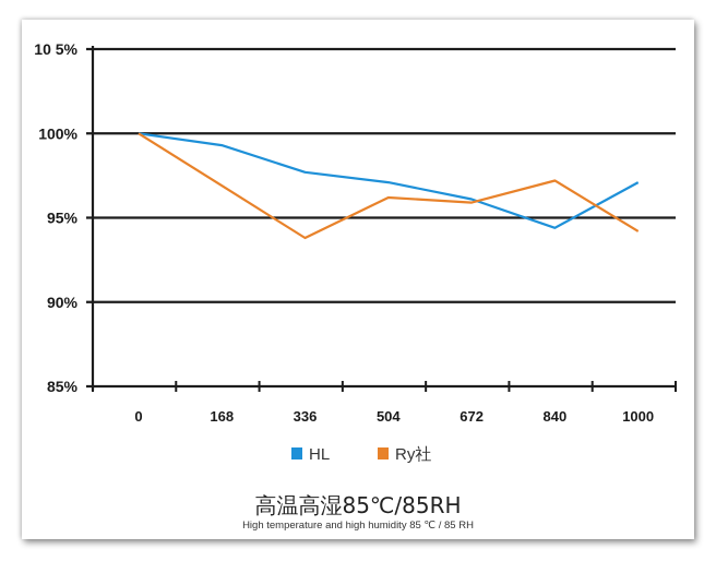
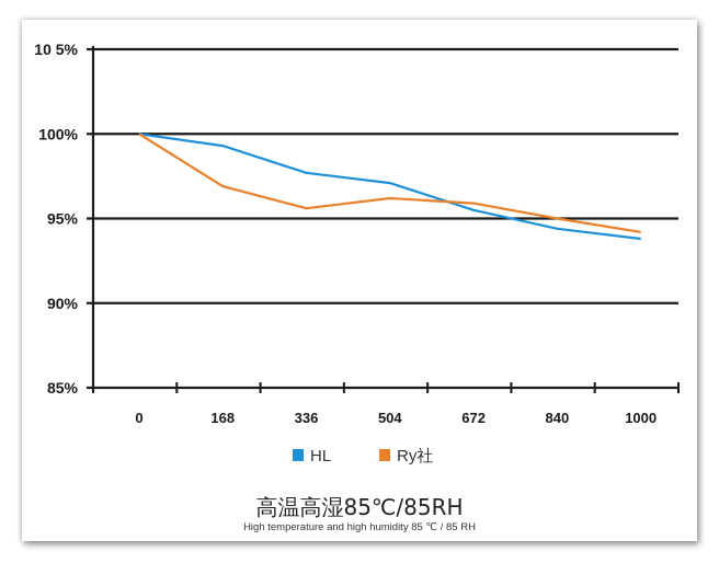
Ry社/336: 93.8% -> 95.6%
HL/672: 96.1% -> 95.5%
Ry社/840: 97.2% -> 95.0%
HL/1000: 97.1% -> 93.8%
